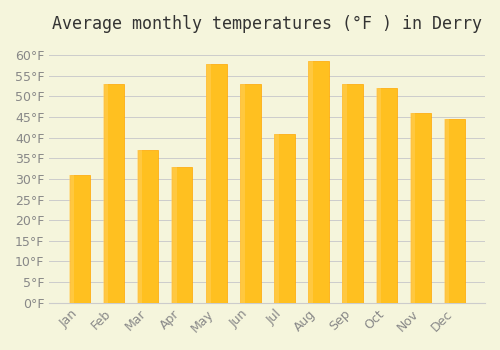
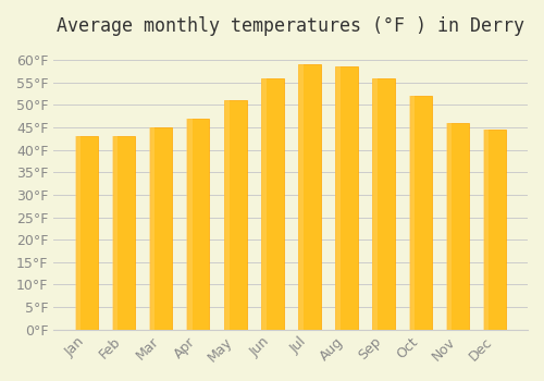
Jan: 31.0°F -> 43.0°F
Feb: 53.0°F -> 43.0°F
Mar: 37.0°F -> 45.0°F
Apr: 33.0°F -> 47.0°F
May: 58.0°F -> 51.0°F
Jun: 53.0°F -> 56.0°F
Jul: 41.0°F -> 59.0°F
Sep: 53.0°F -> 56.0°F
